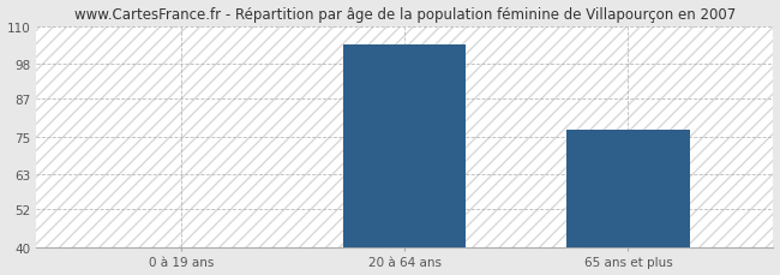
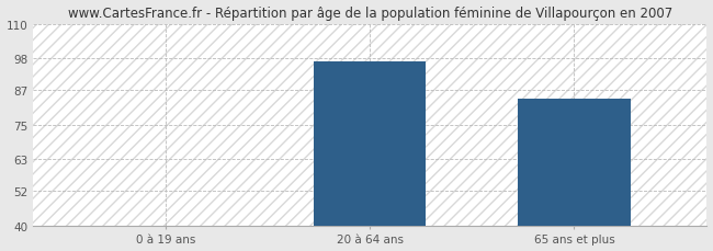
20 à 64 ans: 104 -> 97
65 ans et plus: 77 -> 84
